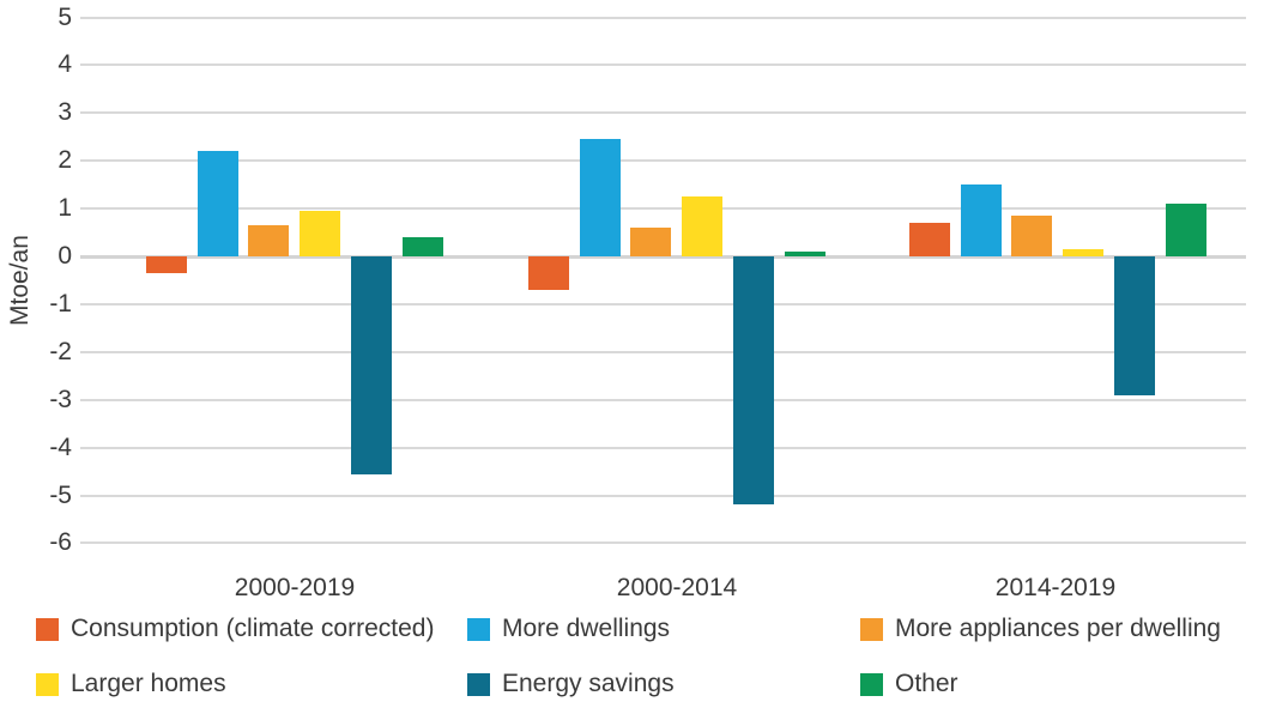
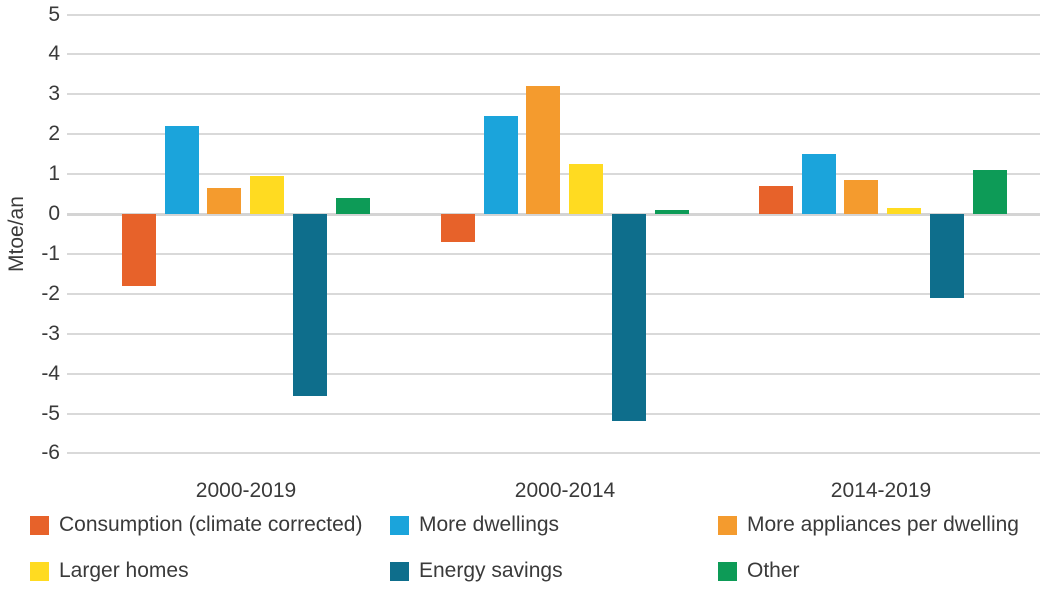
Consumption (climate corrected)/2000-2019: -0.3 -> -1.8
More appliances per dwelling/2000-2014: 0.6 -> 3.2
Energy savings/2014-2019: -2.9 -> -2.1
